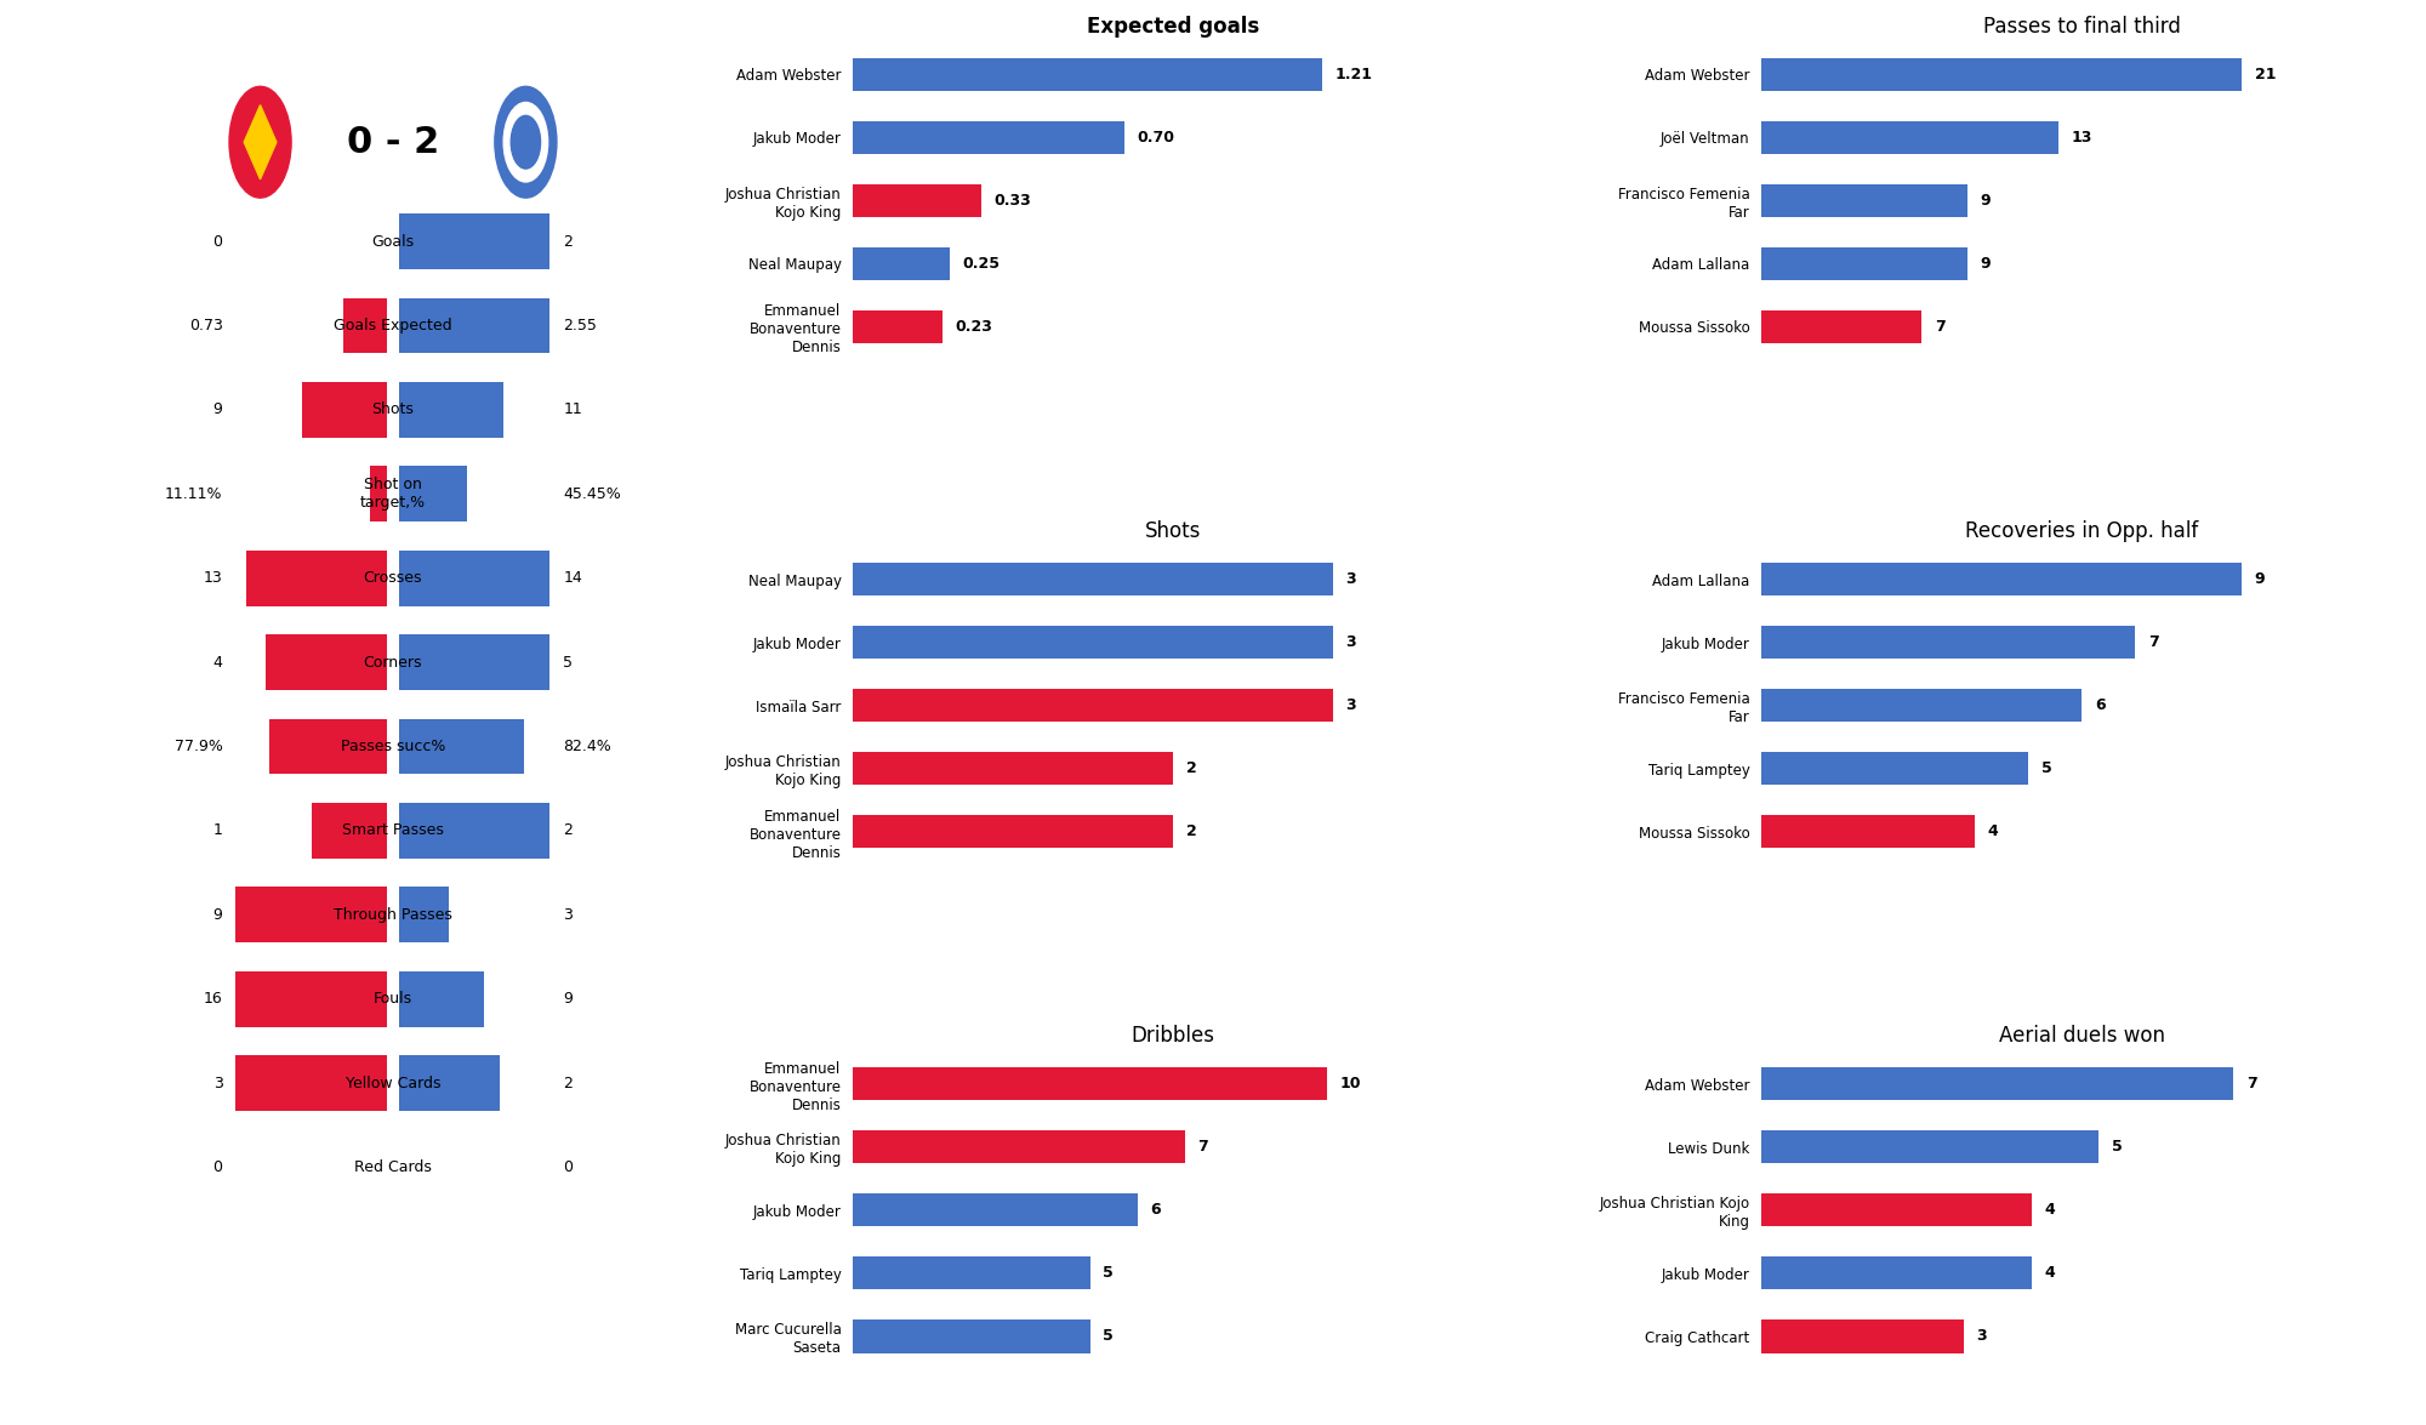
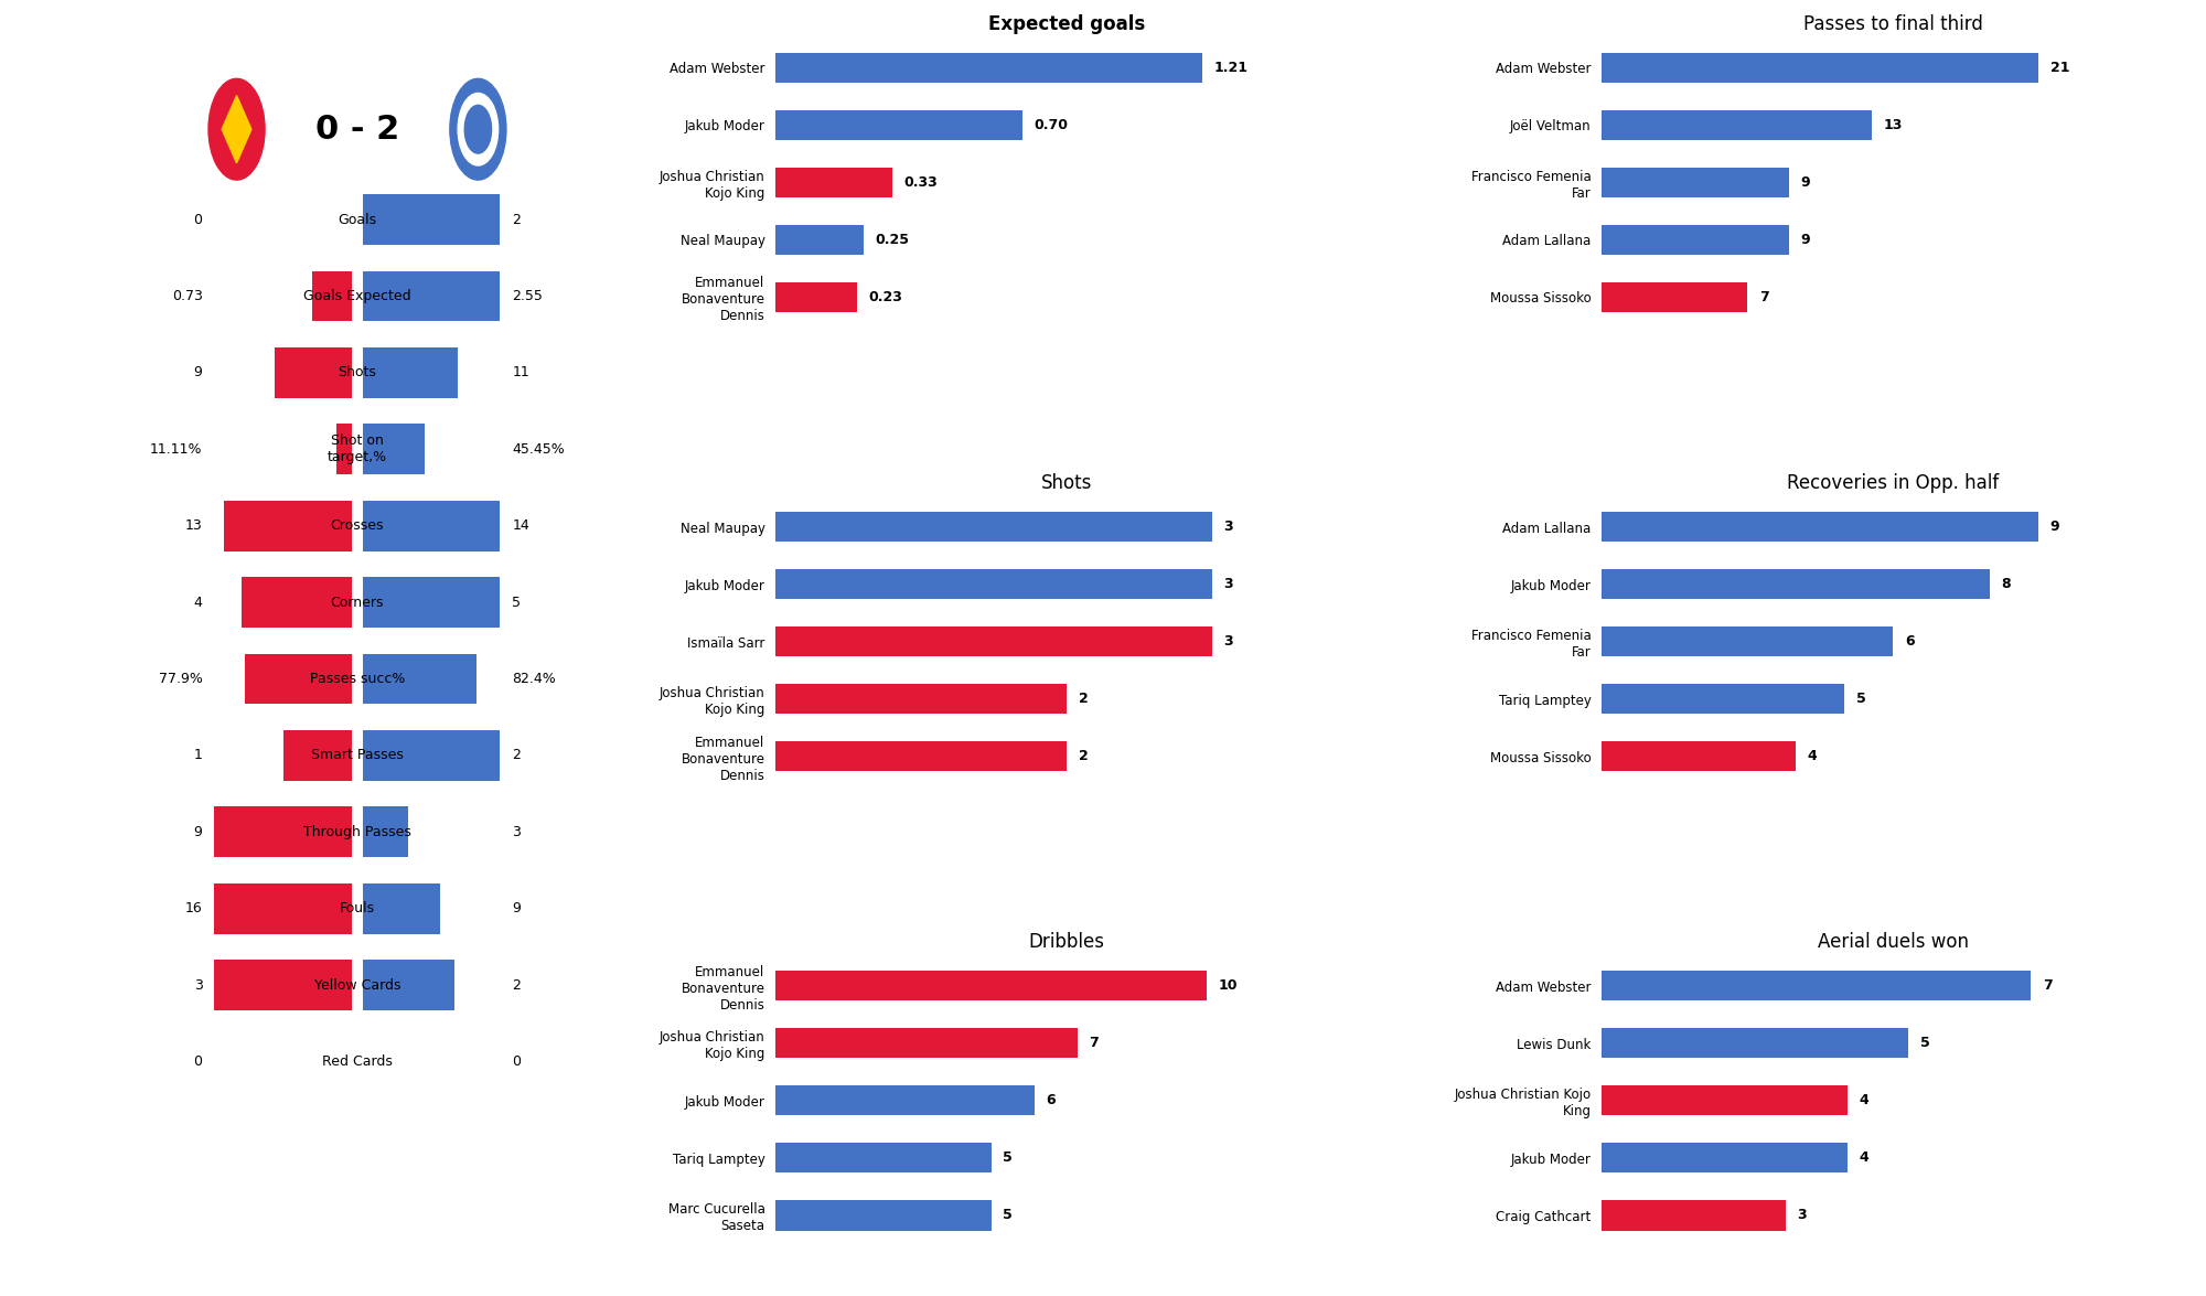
Recoveries in Opp. half/Jakub Moder: 7 -> 8
